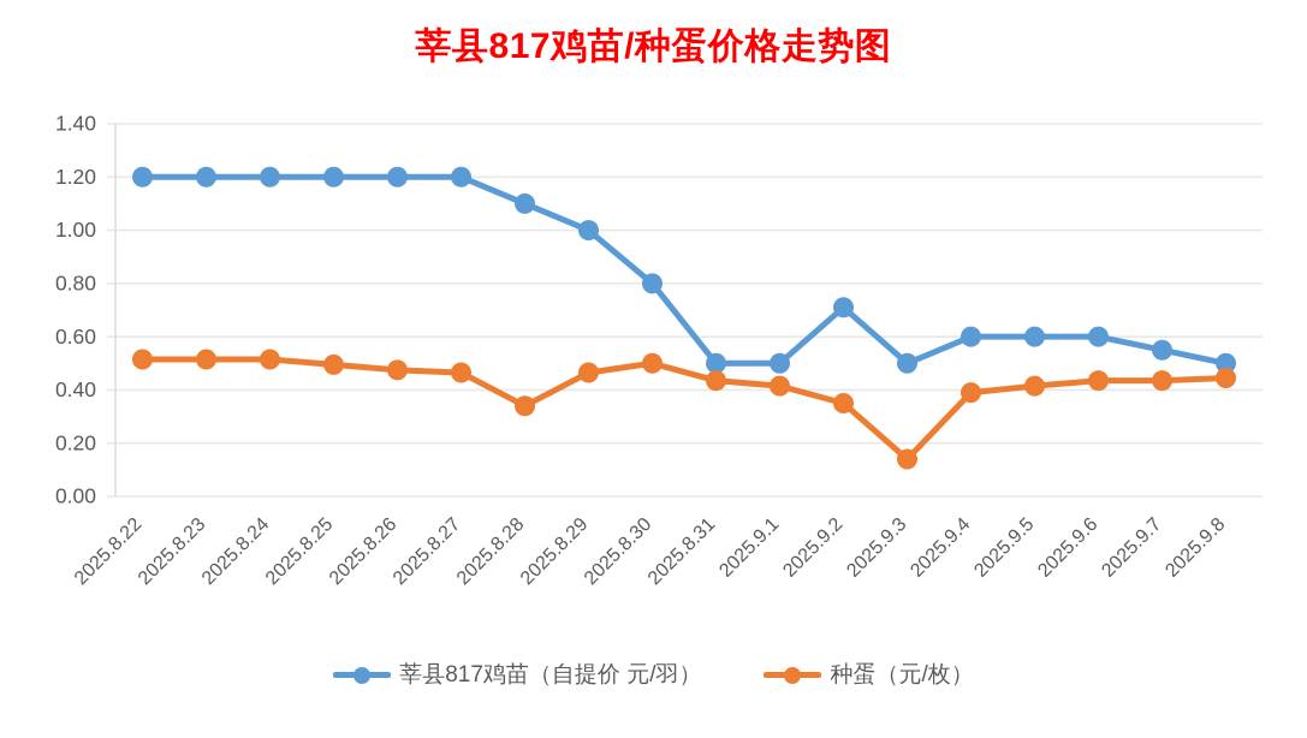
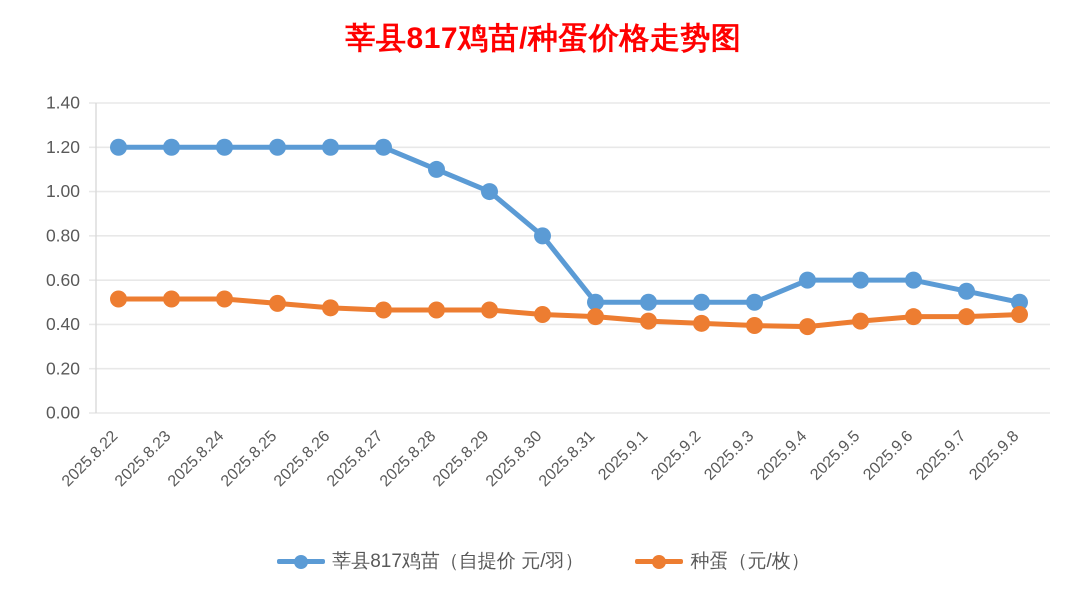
种蛋（元/枚）/2025.8.28: 0.34 -> 0.47
种蛋（元/枚）/2025.8.30: 0.50 -> 0.45
莘县817鸡苗（自提价 元/羽）/2025.9.2: 0.71 -> 0.50
种蛋（元/枚）/2025.9.2: 0.35 -> 0.41
种蛋（元/枚）/2025.9.3: 0.14 -> 0.40
